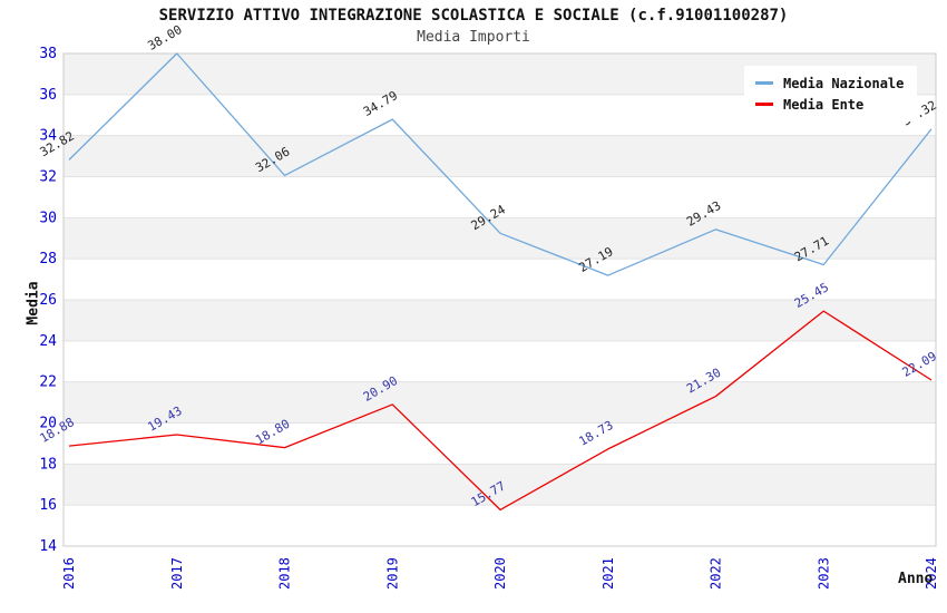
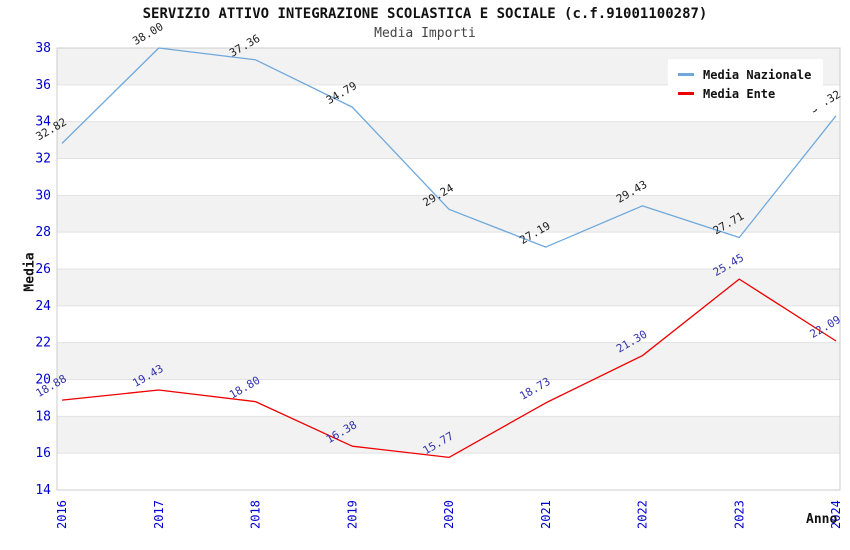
Media Nazionale/2018: 32.06 -> 37.36
Media Ente/2019: 20.90 -> 16.38
